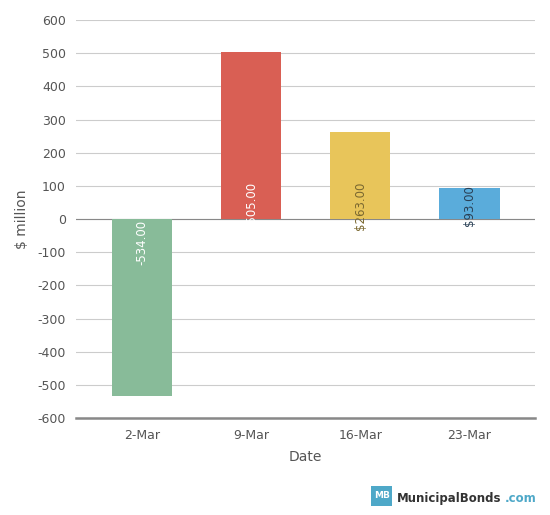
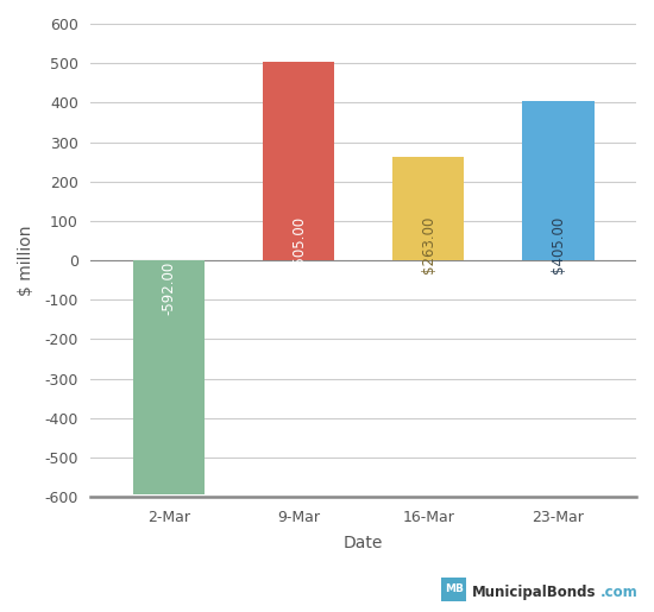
2-Mar: -534.00 -> -592.00
23-Mar: $93.00 -> $405.00
